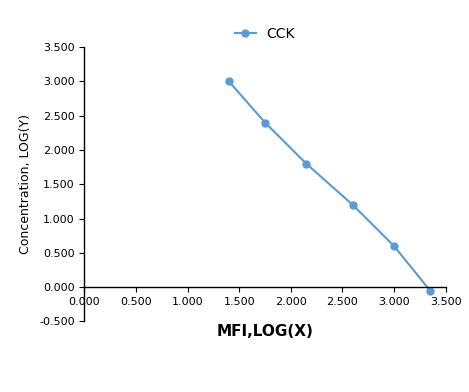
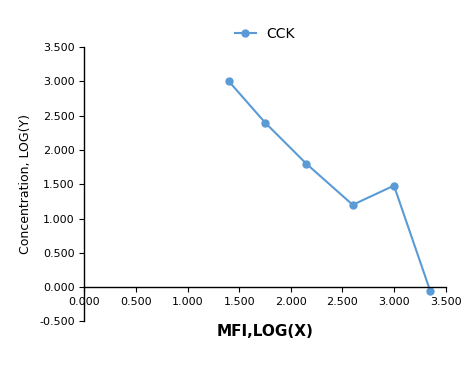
3.000: 0.60 -> 1.48
